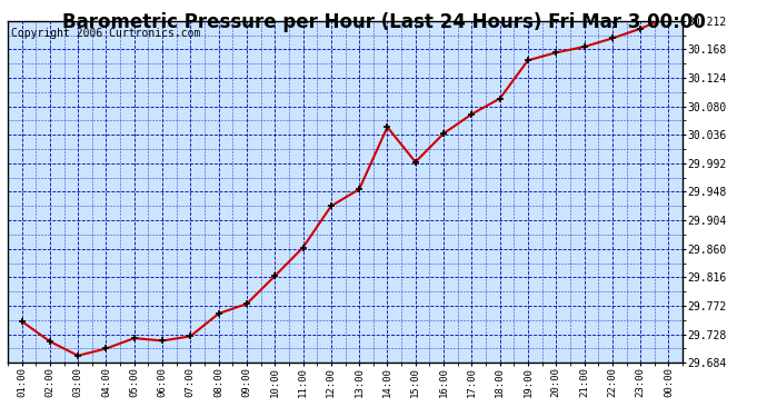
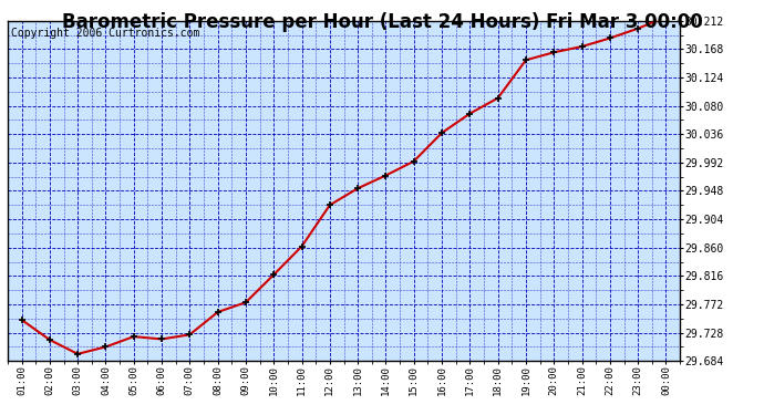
14:00: 30.048 -> 29.972
